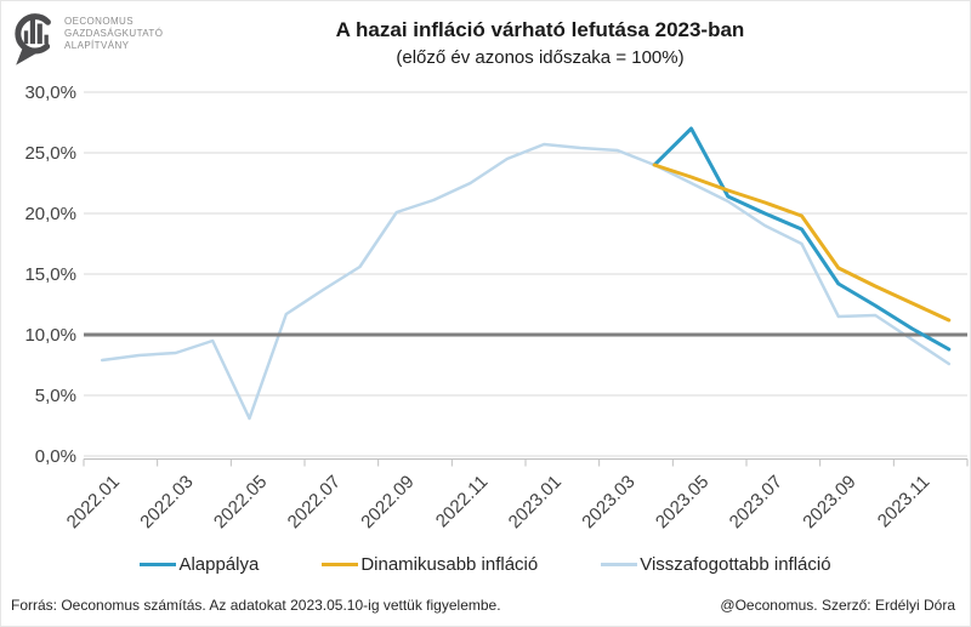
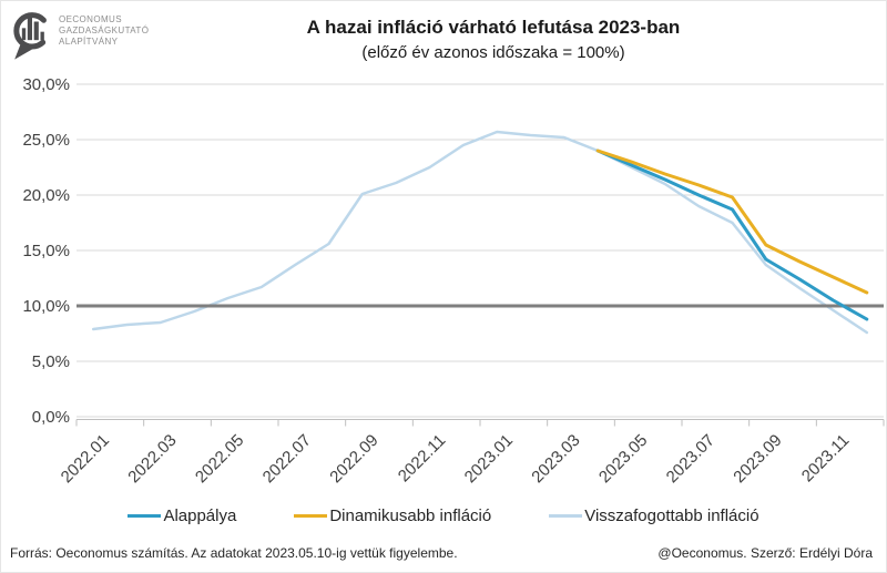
Visszafogottabb infláció/2022.05: 3,1% -> 10,7%
Alappálya/2023.05: 27,0% -> 22,7%
Visszafogottabb infláció/2023.09: 11,5% -> 13,7%
